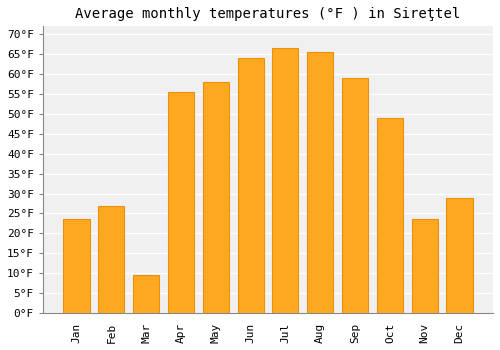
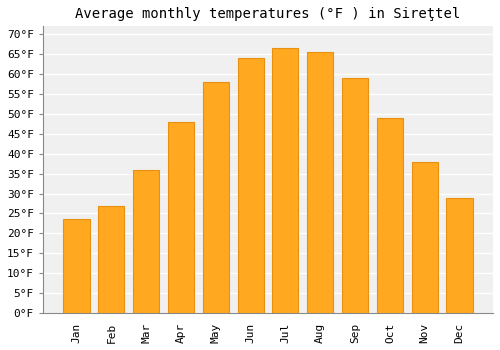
Mar: 9.5°F -> 36.0°F
Apr: 55.5°F -> 48.0°F
Nov: 23.5°F -> 38.0°F
